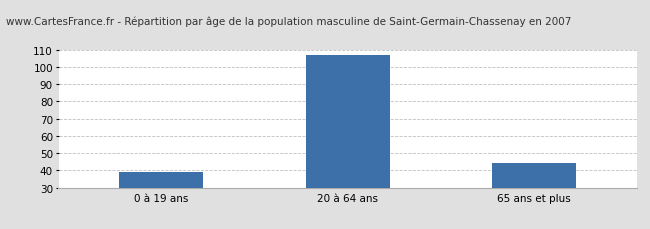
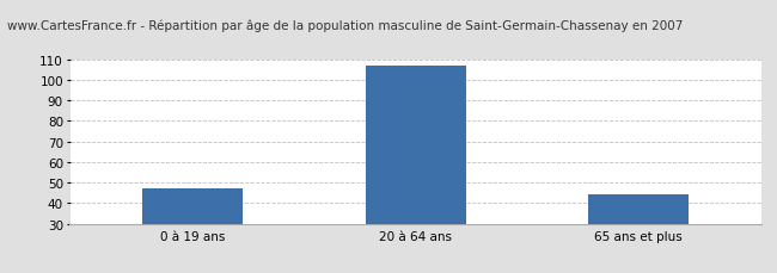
0 à 19 ans: 39 -> 47
